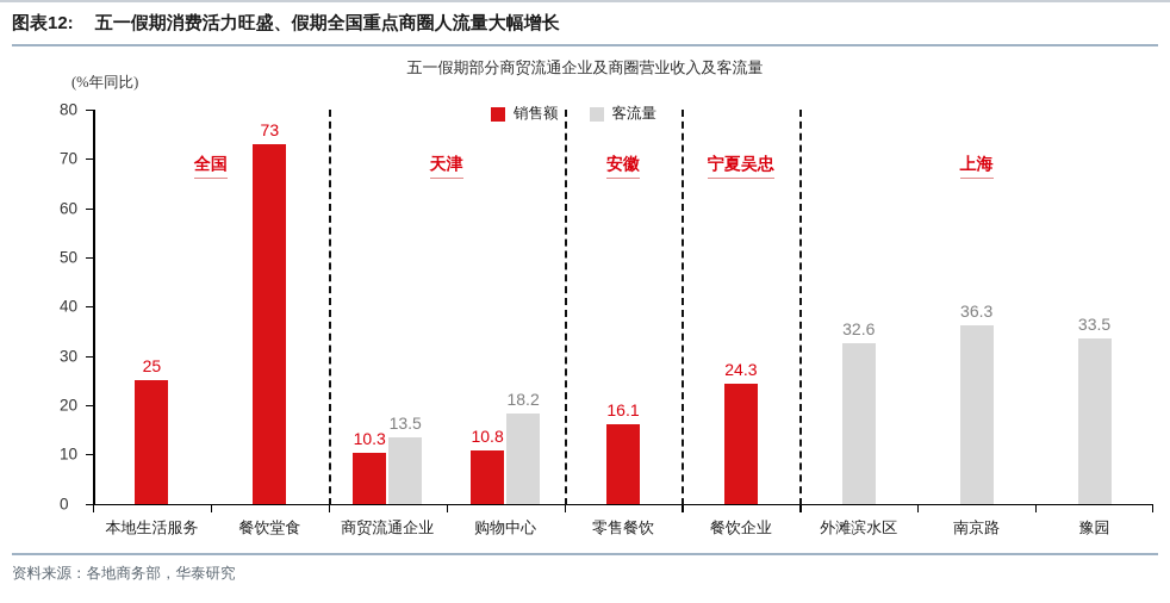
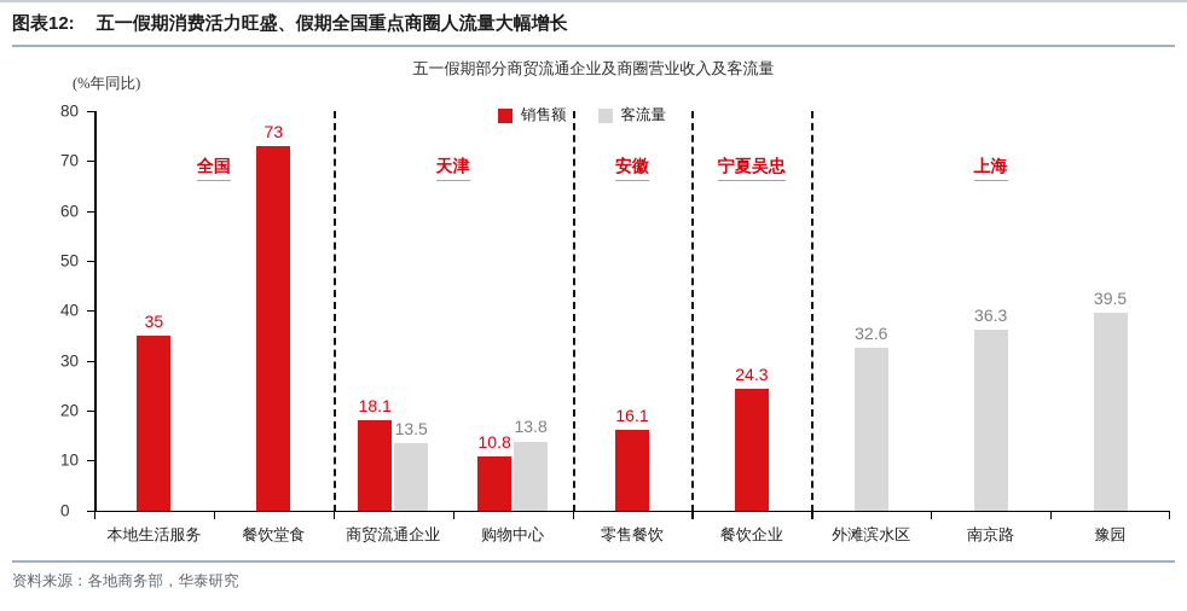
销售额/本地生活服务: 25 -> 35
销售额/商贸流通企业: 10.3 -> 18.1
客流量/购物中心: 18.2 -> 13.8
客流量/豫园: 33.5 -> 39.5
